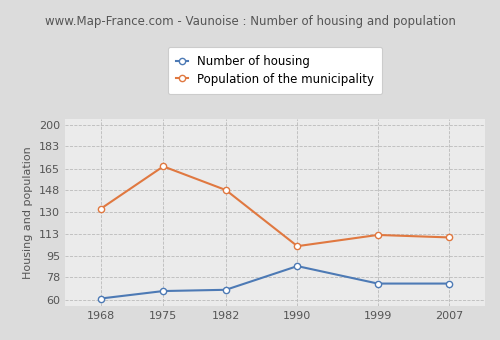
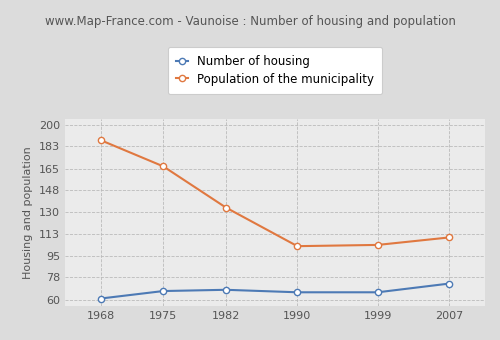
Population of the municipality/1968: 133 -> 188
Population of the municipality/1982: 148 -> 134
Number of housing/1990: 87 -> 66
Number of housing/1999: 73 -> 66
Population of the municipality/1999: 112 -> 104
